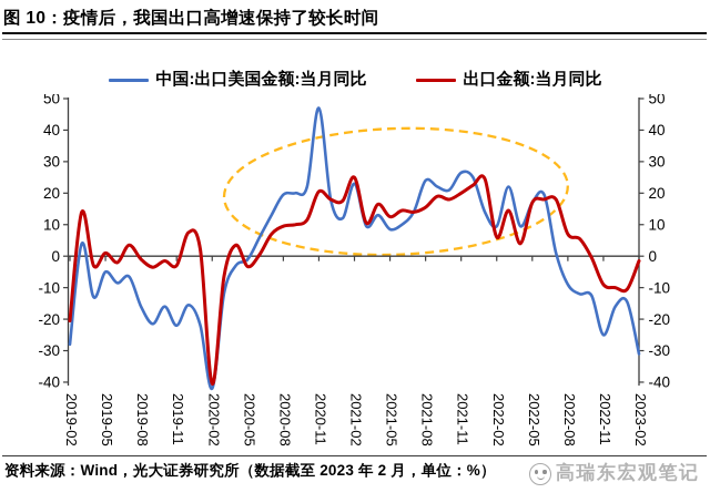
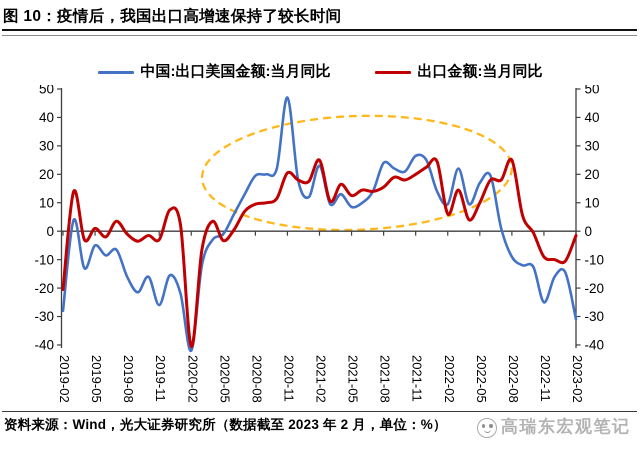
中国:出口美国金额:当月同比/2019-11: -22 -> -26
出口金额:当月同比/2022-05: 17 -> 10
出口金额:当月同比/2022-08: 7 -> 25
